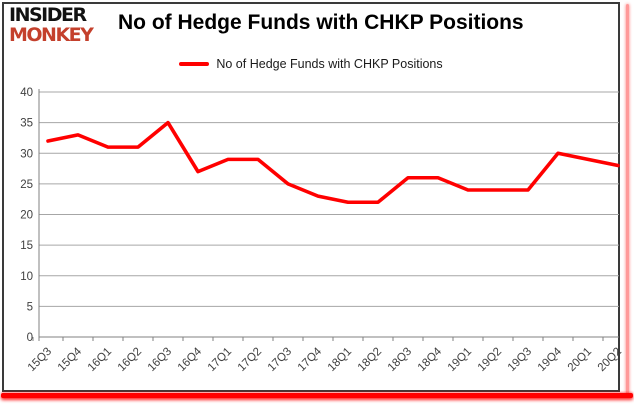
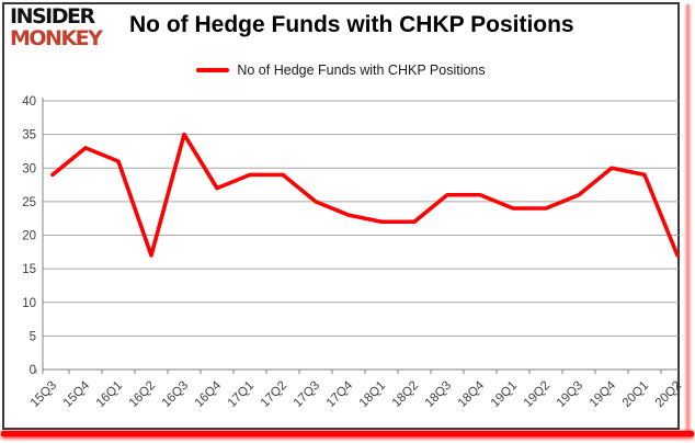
15Q3: 32 -> 29
16Q2: 31 -> 17
19Q3: 24 -> 26
20Q2: 28 -> 17
